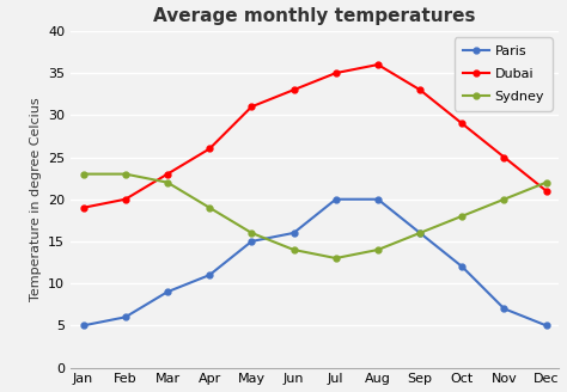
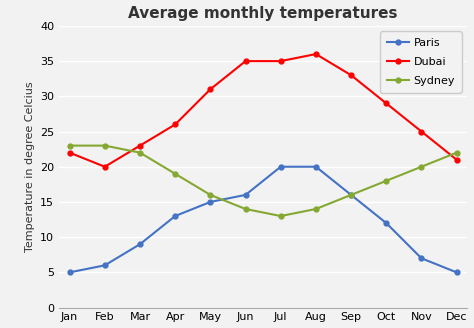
Dubai/Jan: 19 -> 22
Paris/Apr: 11 -> 13
Dubai/Jun: 33 -> 35
